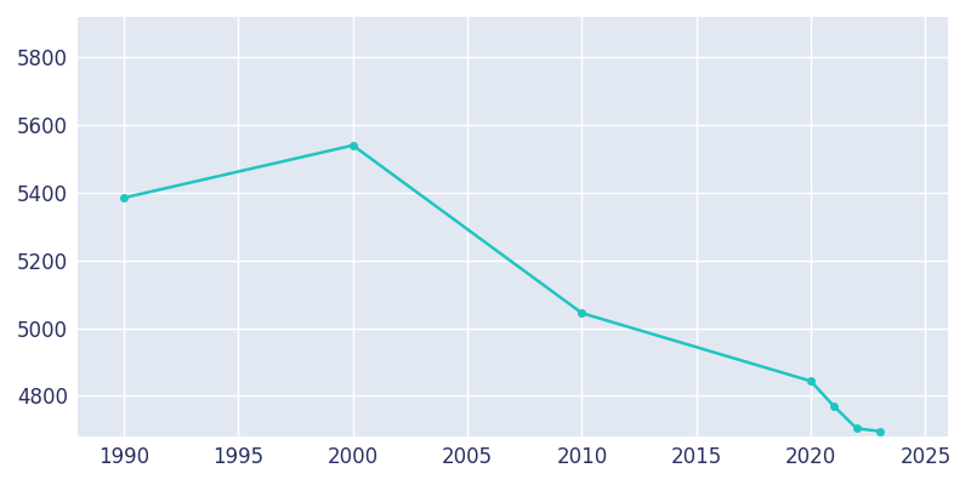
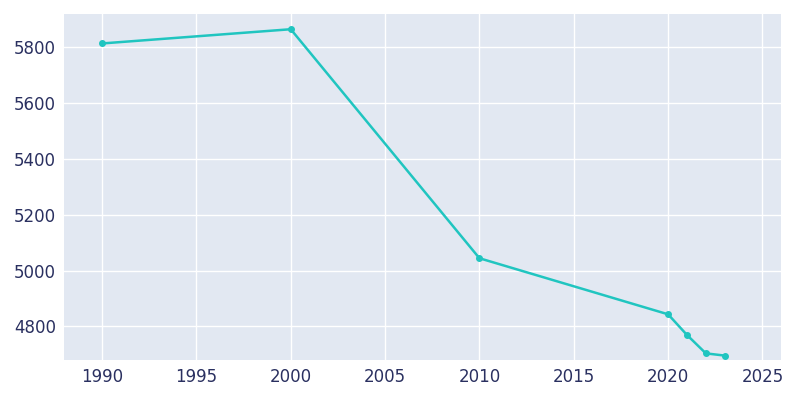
1990: 5385 -> 5814
2000: 5540 -> 5865
